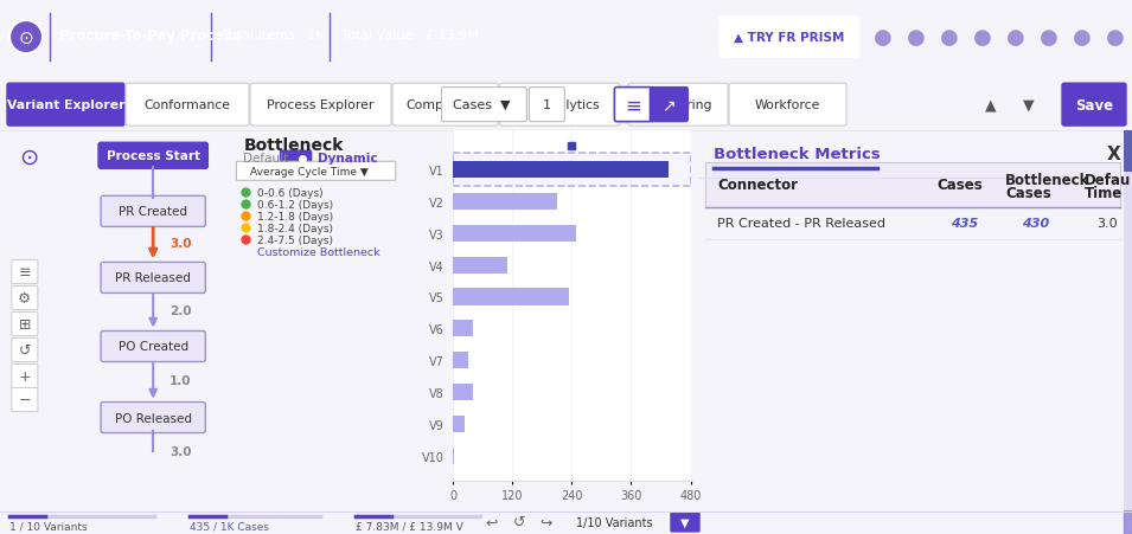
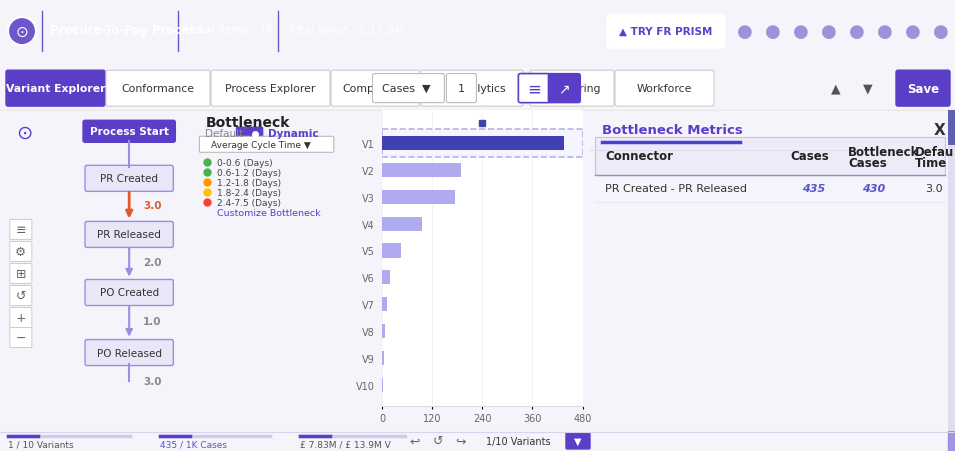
V2: 210 -> 190
V3: 250 -> 175
V4: 110 -> 95
V5: 235 -> 45
V6: 40 -> 18
V7: 30 -> 12
V8: 40 -> 8
V9: 25 -> 5
